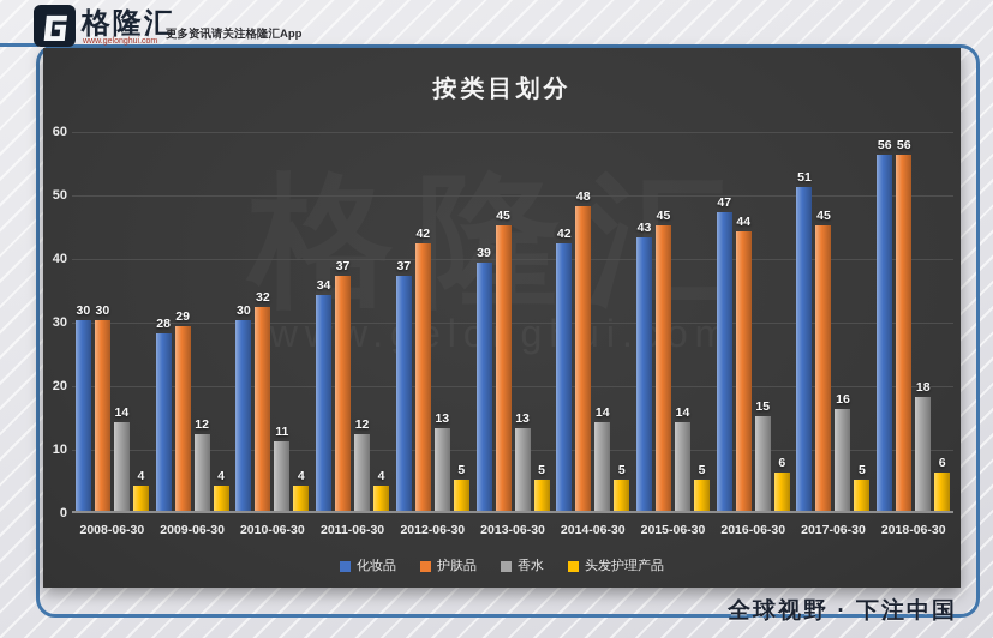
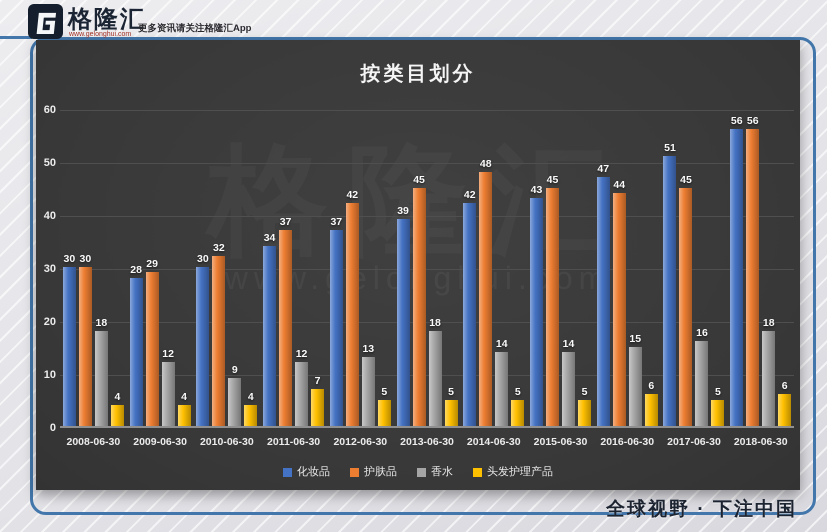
香水/2008-06-30: 14 -> 18
香水/2010-06-30: 11 -> 9
头发护理产品/2011-06-30: 4 -> 7
香水/2013-06-30: 13 -> 18
